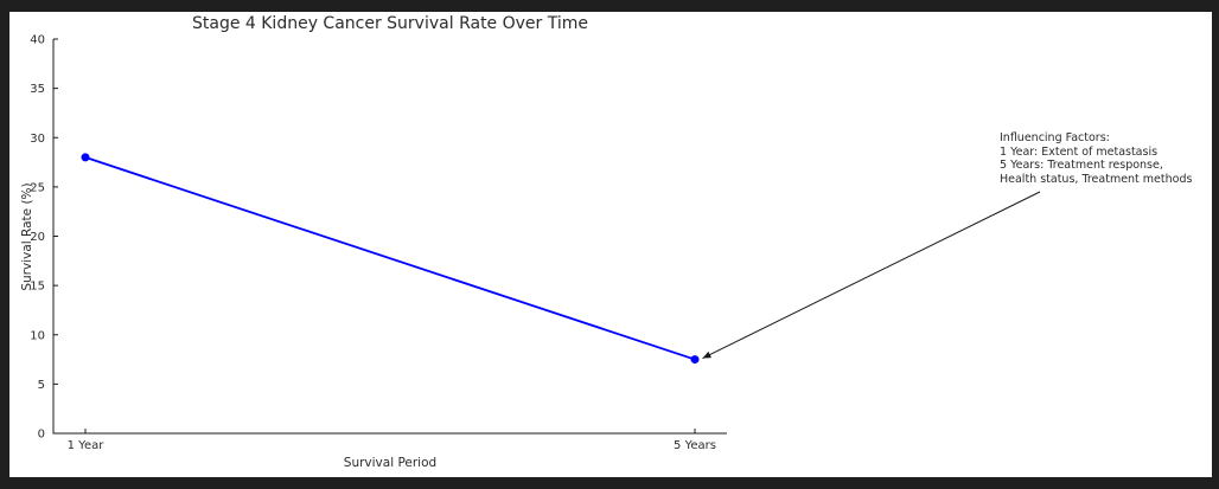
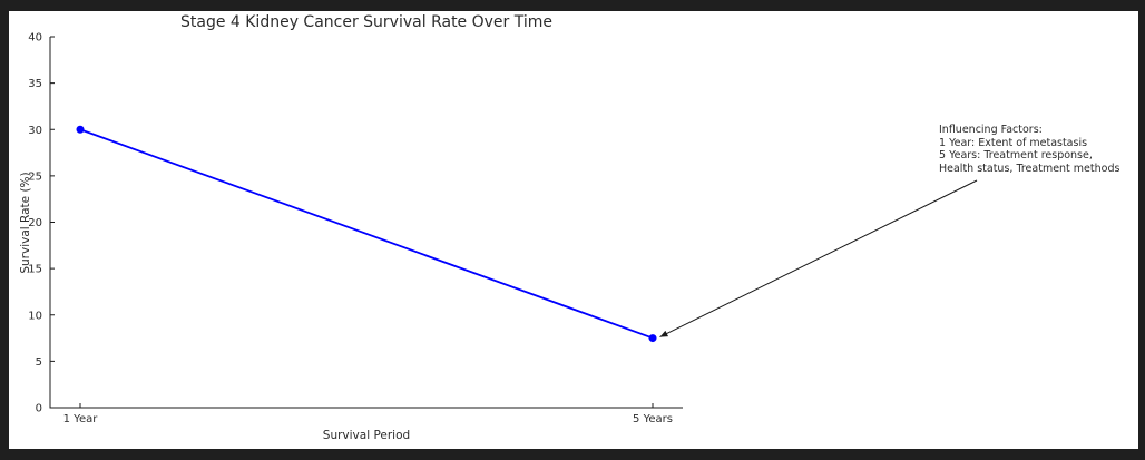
1 Year: 28 -> 30
